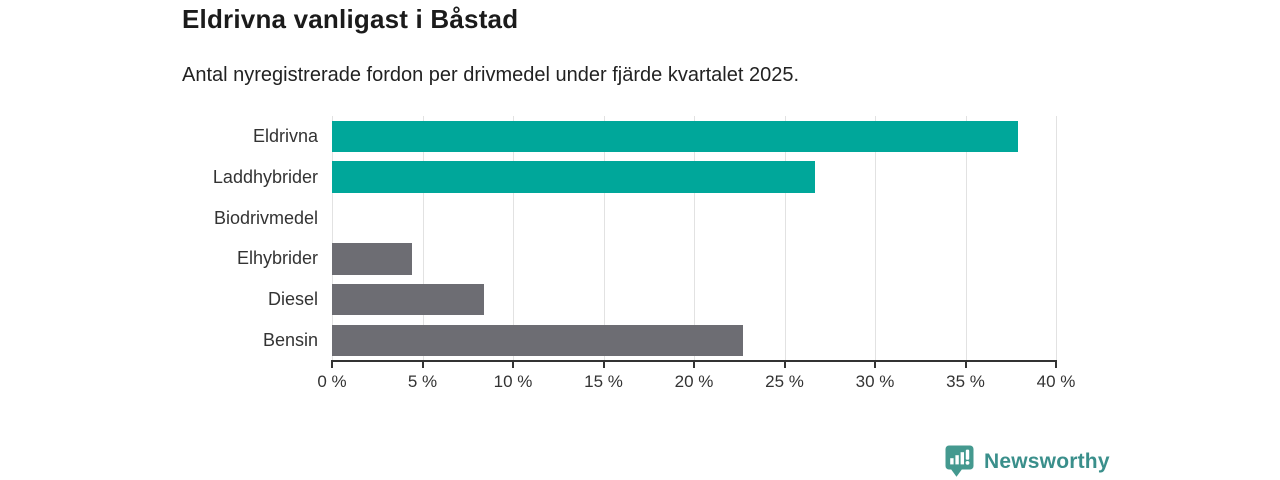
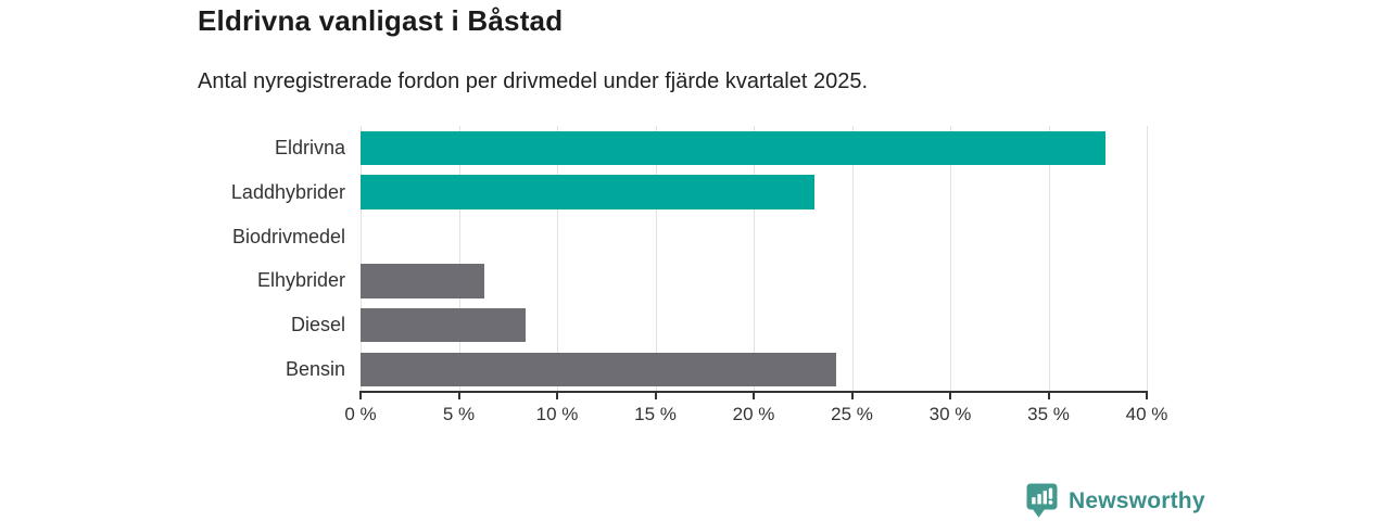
Laddhybrider: 26.7% -> 23.1%
Elhybrider: 4.4% -> 6.3%
Bensin: 22.7% -> 24.2%
